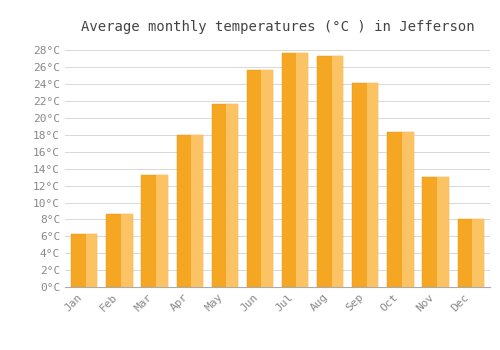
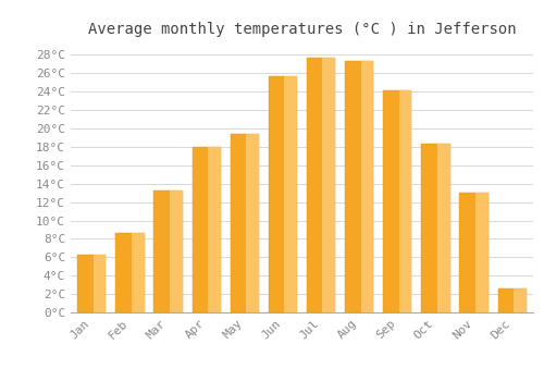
May: 21.7°C -> 19.4°C
Dec: 8.0°C -> 2.6°C
